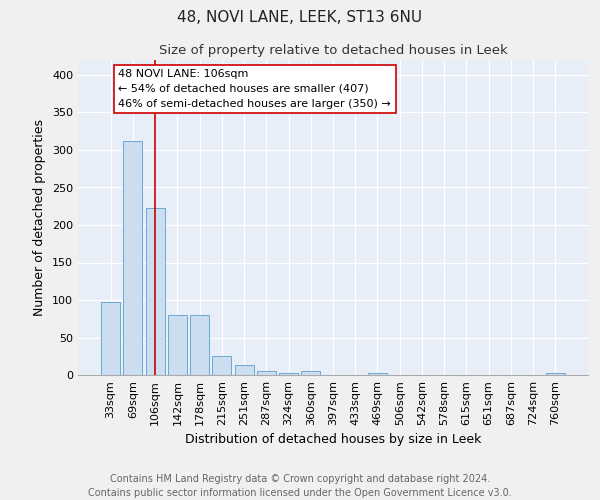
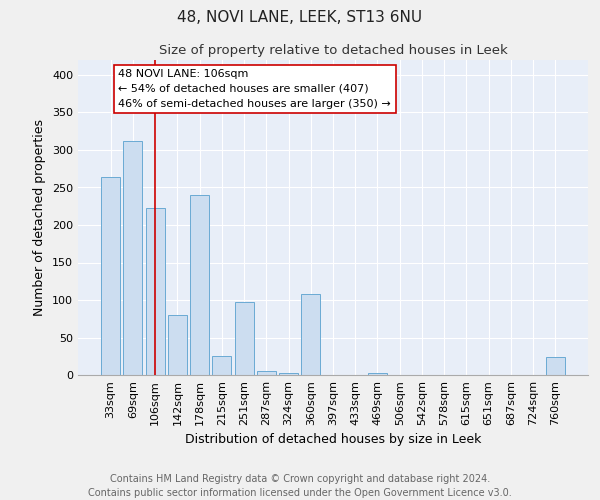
33sqm: 97 -> 264
178sqm: 80 -> 240
251sqm: 13 -> 98
360sqm: 6 -> 108
760sqm: 3 -> 24
